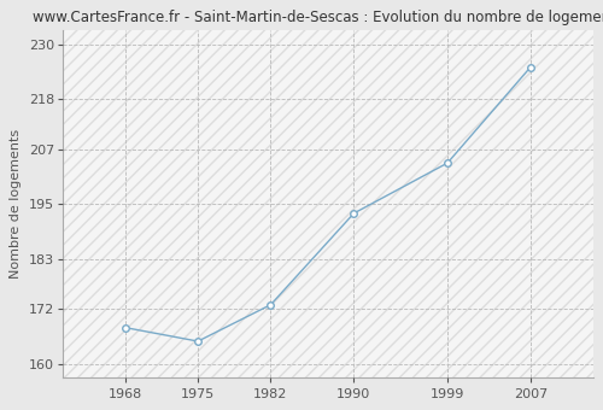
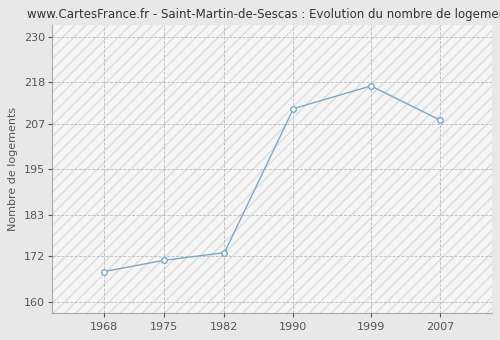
1975: 165 -> 171
1990: 193 -> 211
1999: 204 -> 217
2007: 225 -> 208
